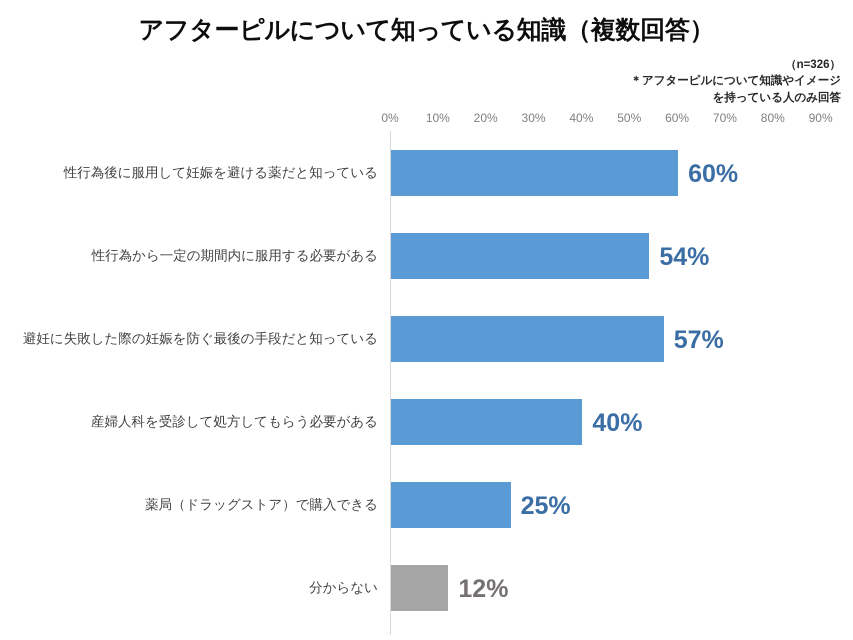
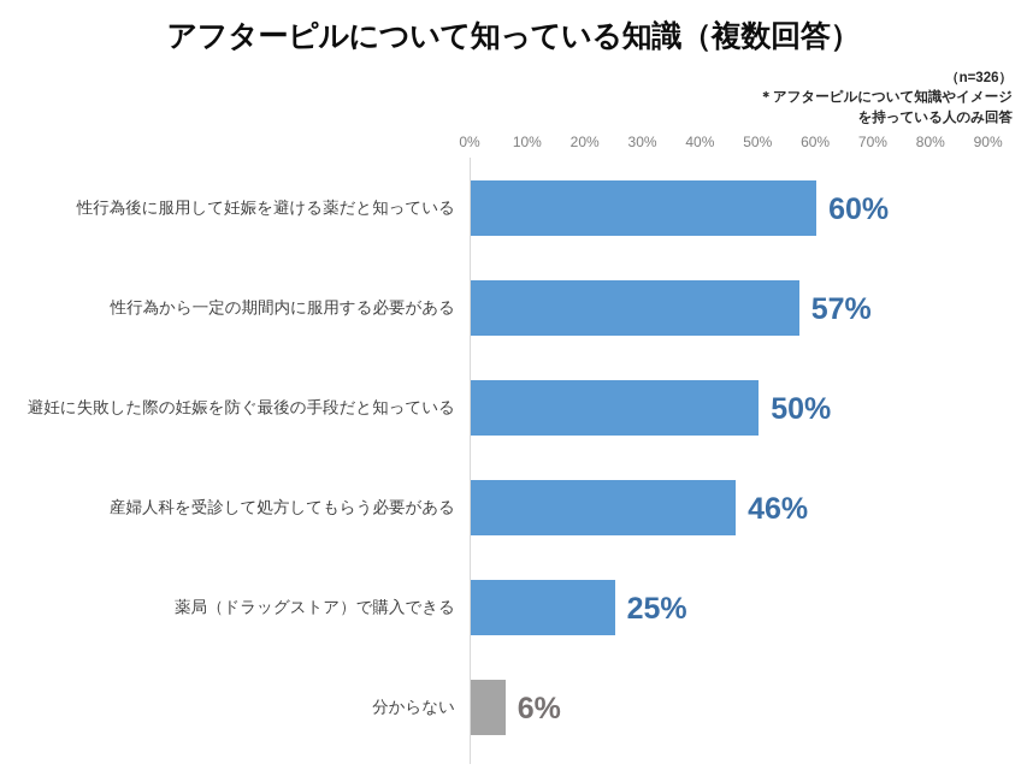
性行為から一定の期間内に服用する必要がある: 54% -> 57%
避妊に失敗した際の妊娠を防ぐ最後の手段だと知っている: 57% -> 50%
産婦人科を受診して処方してもらう必要がある: 40% -> 46%
分からない: 12% -> 6%
